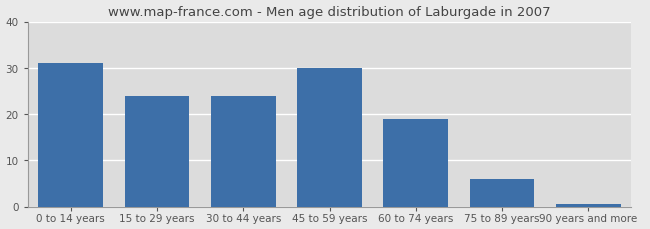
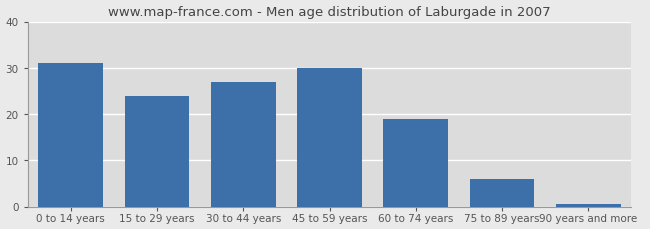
30 to 44 years: 24.0 -> 27.0
